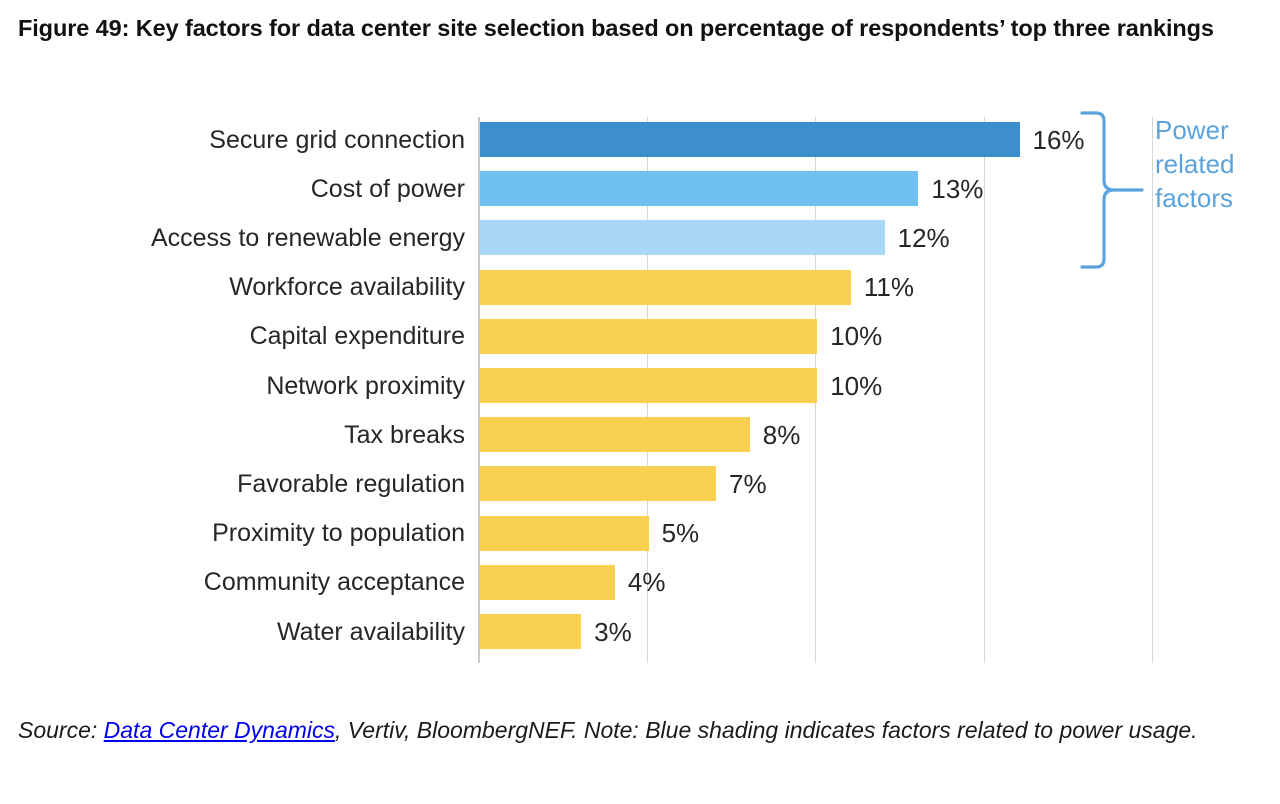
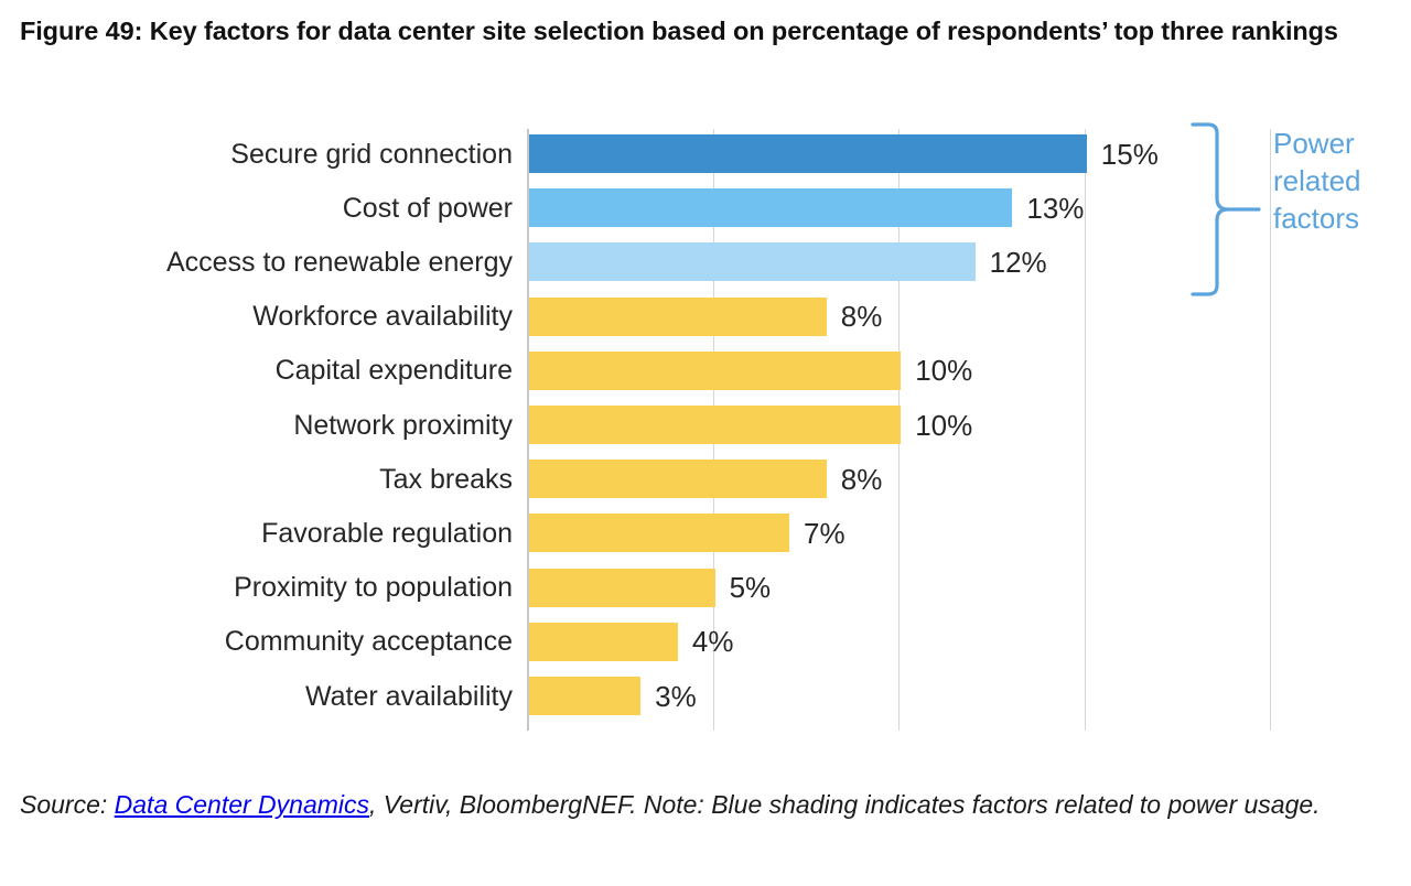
Secure grid connection: 16% -> 15%
Workforce availability: 11% -> 8%
